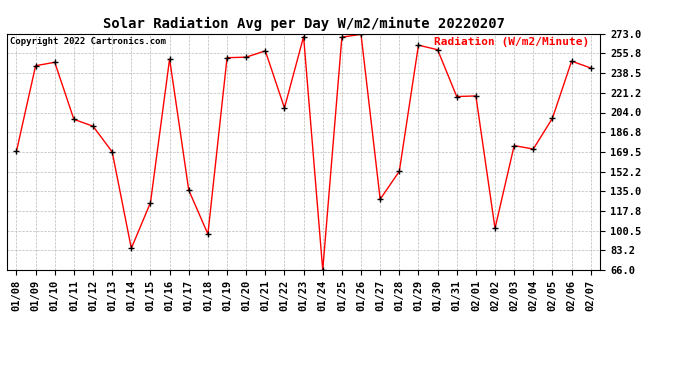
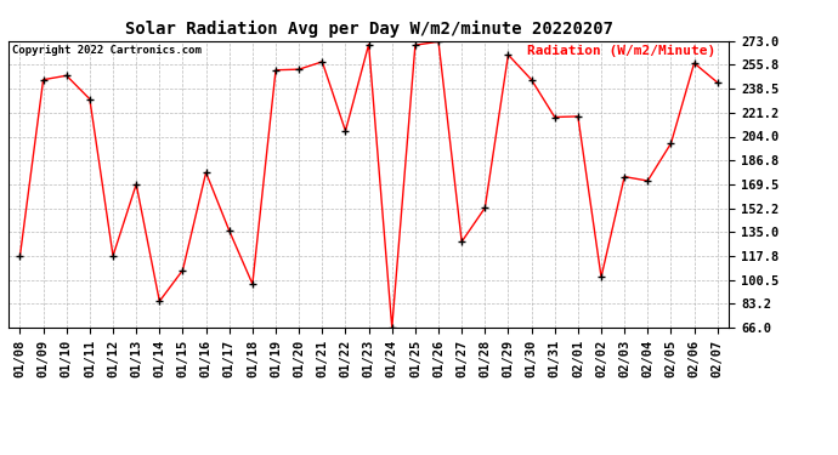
01/08: 170 -> 118
01/11: 198 -> 231
01/12: 192 -> 118
01/15: 125 -> 108
01/16: 251 -> 178
01/30: 259 -> 245
02/06: 249 -> 257
